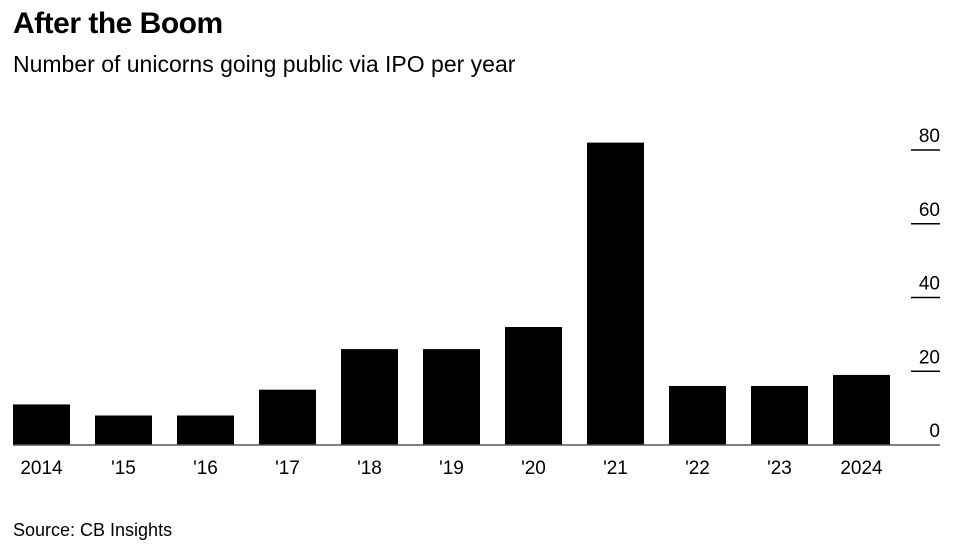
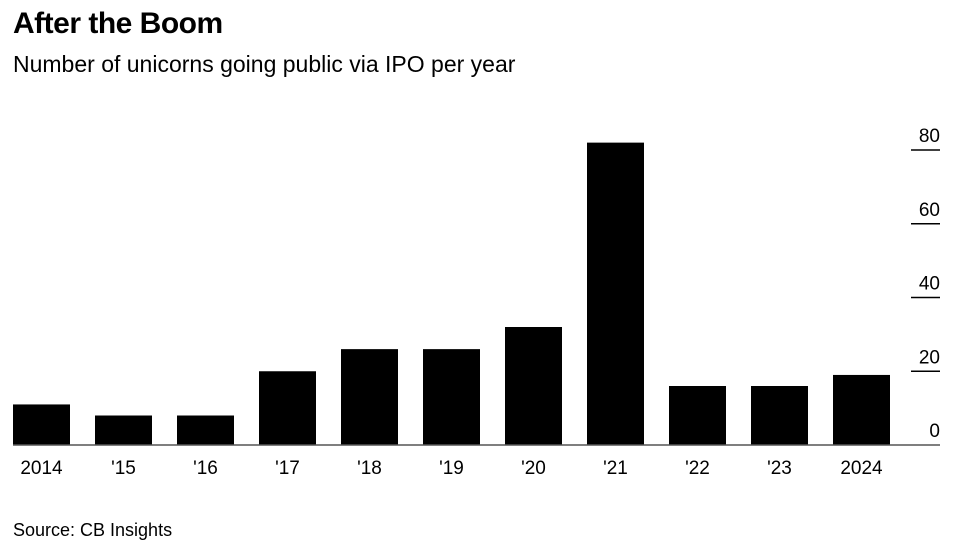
'17: 15 -> 20
